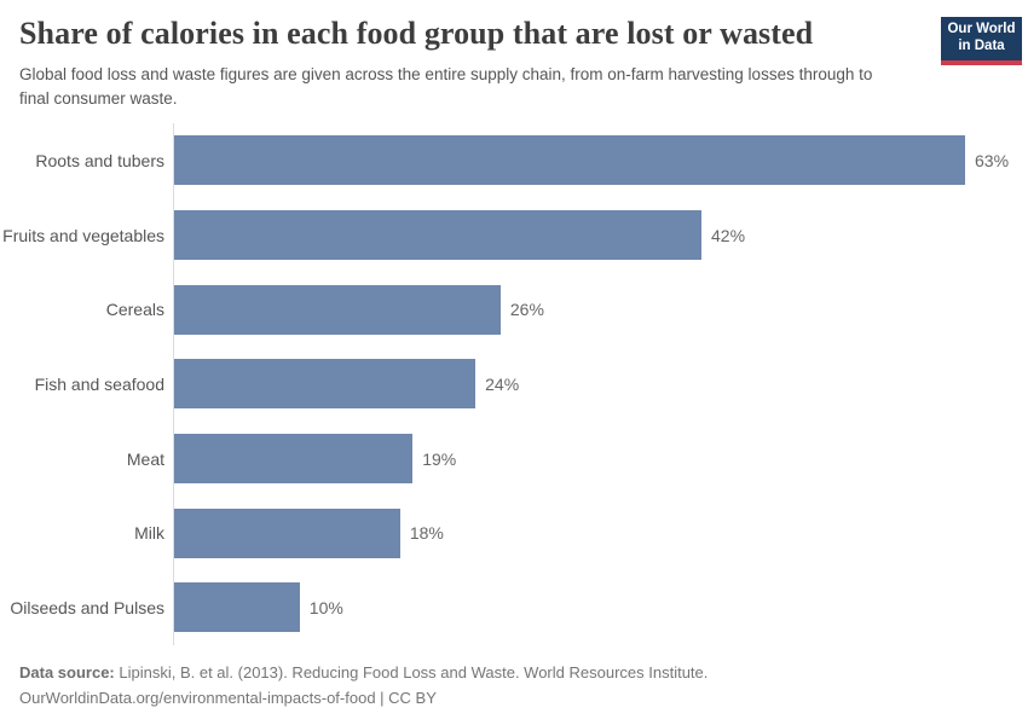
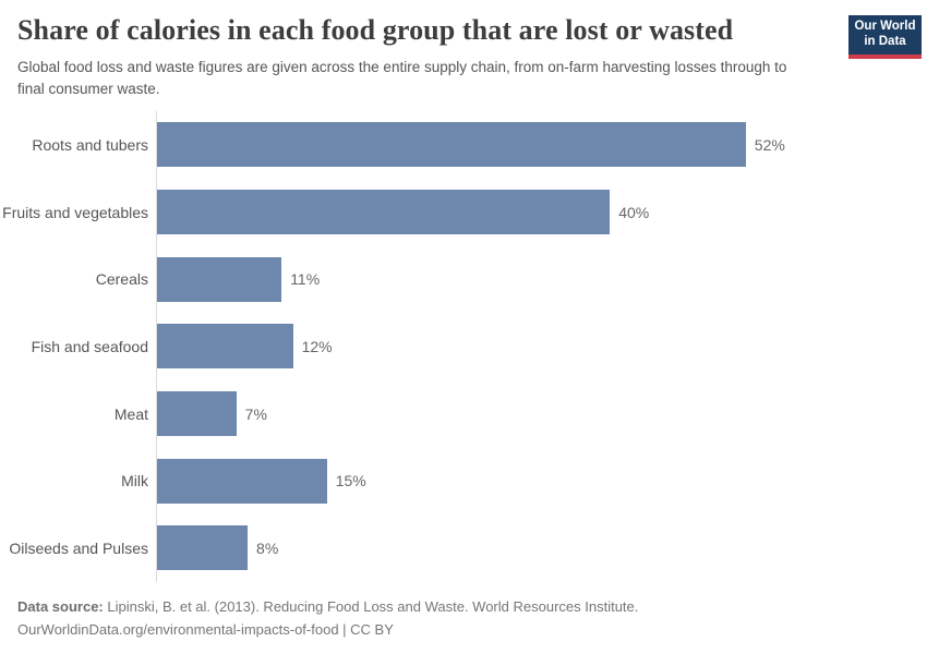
Roots and tubers: 63% -> 52%
Fruits and vegetables: 42% -> 40%
Cereals: 26% -> 11%
Fish and seafood: 24% -> 12%
Meat: 19% -> 7%
Milk: 18% -> 15%
Oilseeds and Pulses: 10% -> 8%
